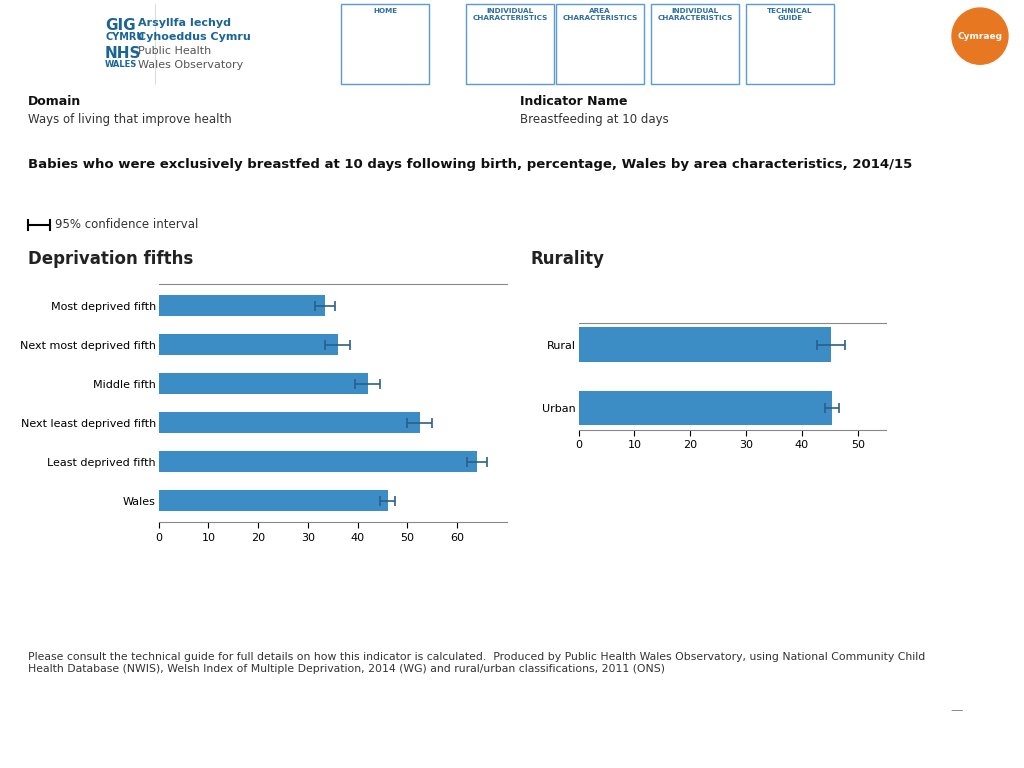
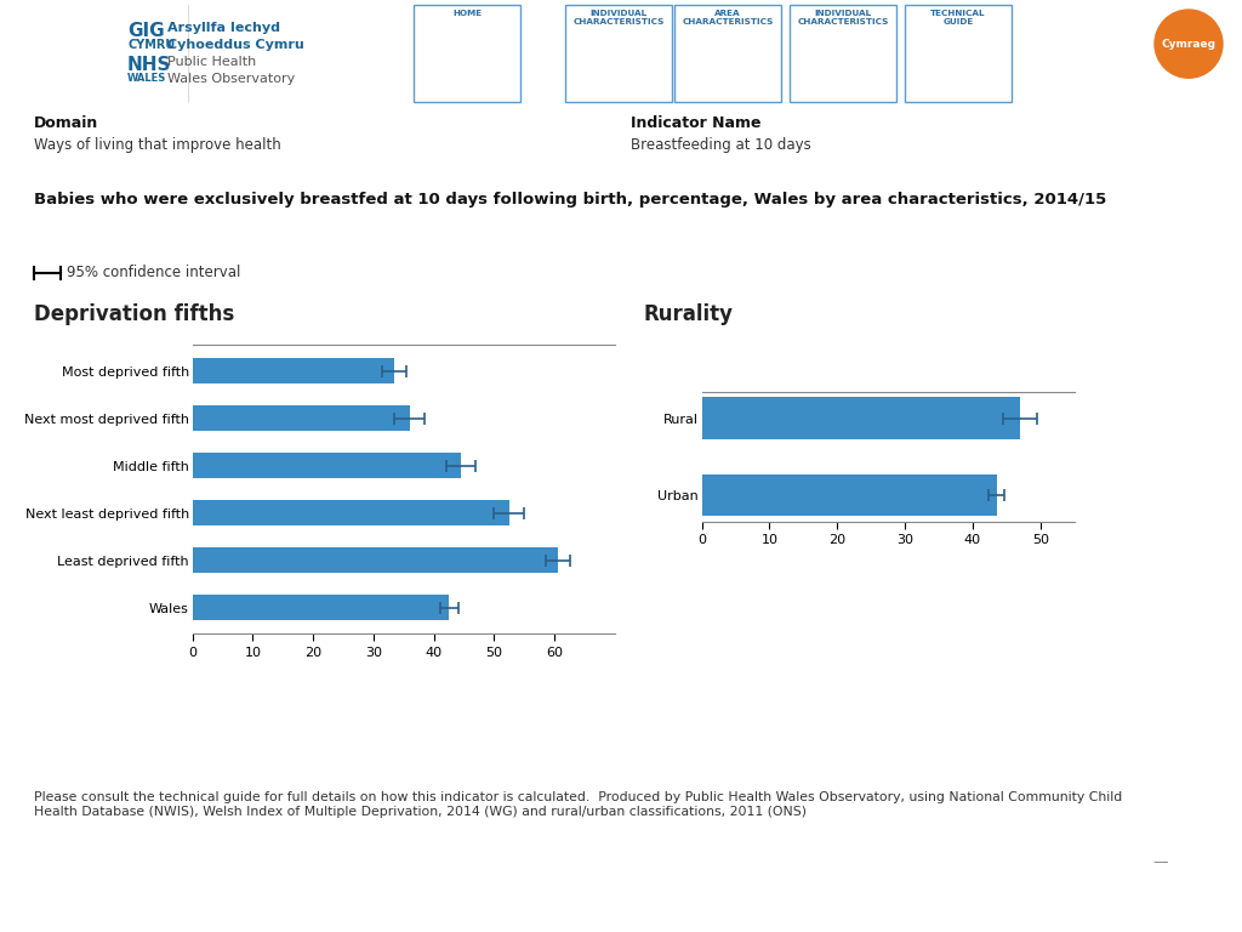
Middle fifth: 42.0 -> 44.5
Least deprived fifth: 64.0 -> 60.5
Wales: 46.0 -> 42.5
Rural: 45.2 -> 47.0
Urban: 45.4 -> 43.5
